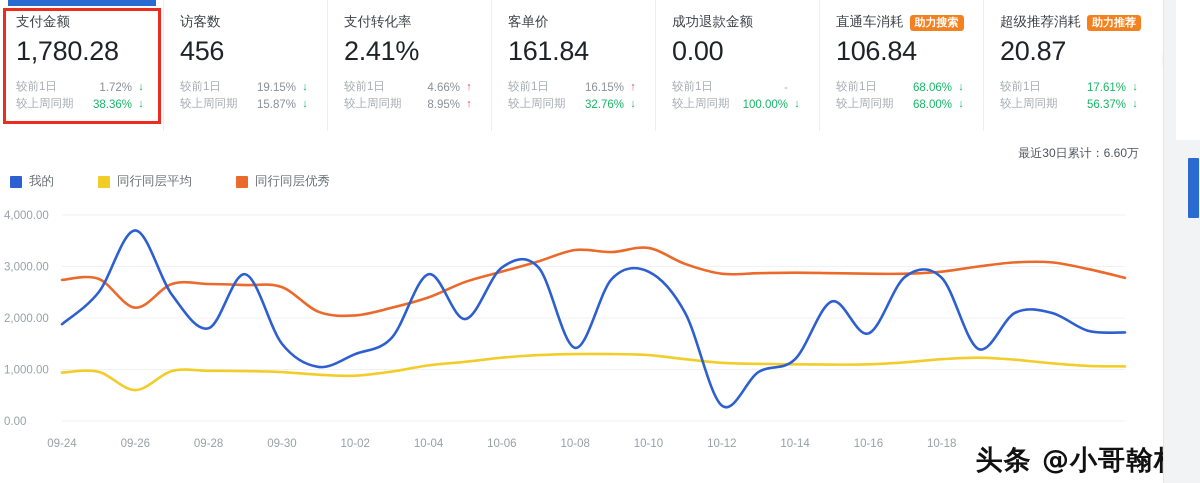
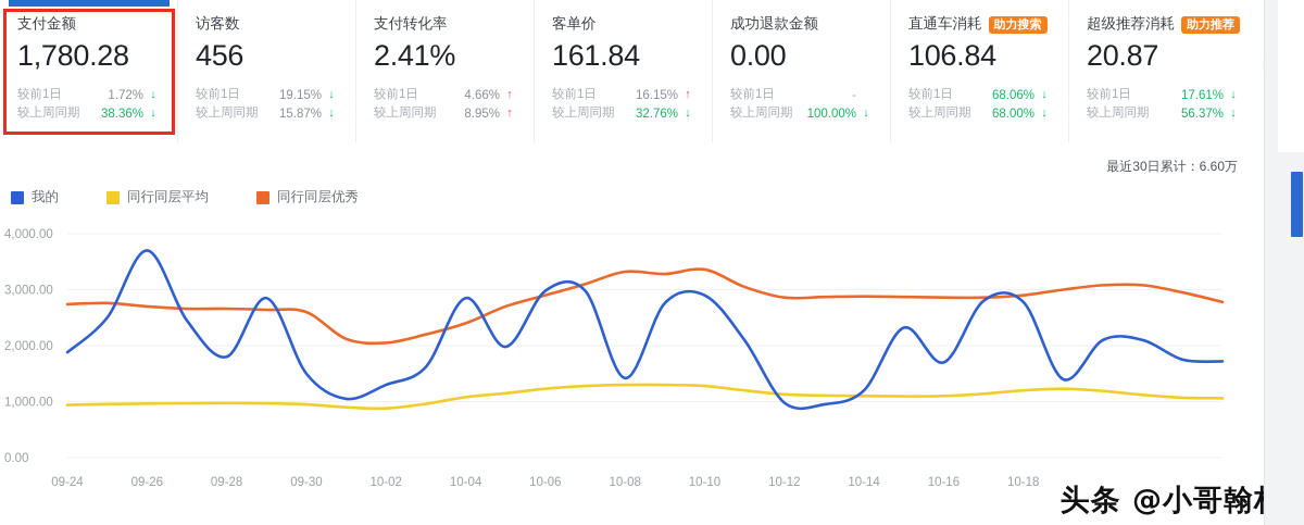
同行同层平均/09-26: 600 -> 1000
同行同层优秀/09-26: 2200 -> 2700
我的/10-12: 300 -> 1000
